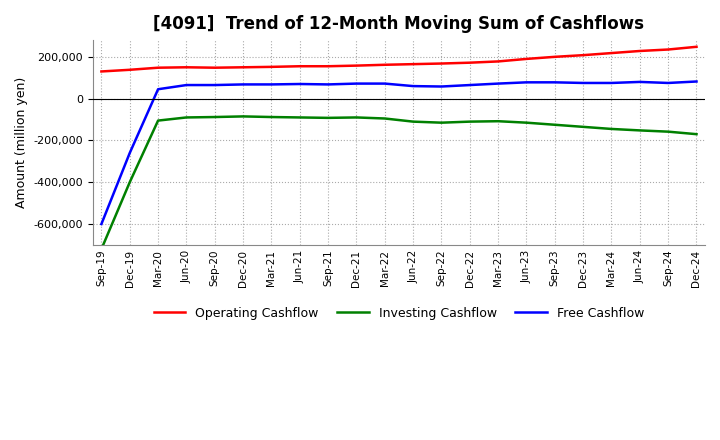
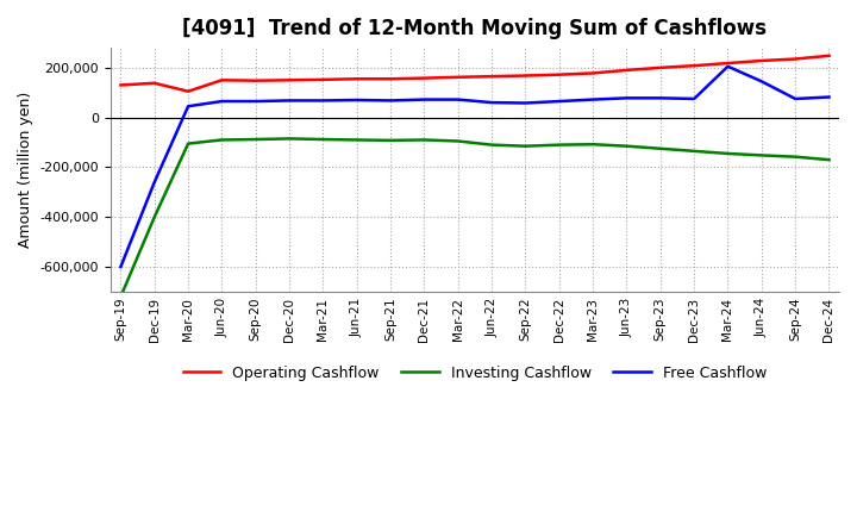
Operating Cashflow/Mar-20: 148,000 -> 105,000
Free Cashflow/Mar-24: 75,000 -> 205,000
Free Cashflow/Jun-24: 80,000 -> 145,000
